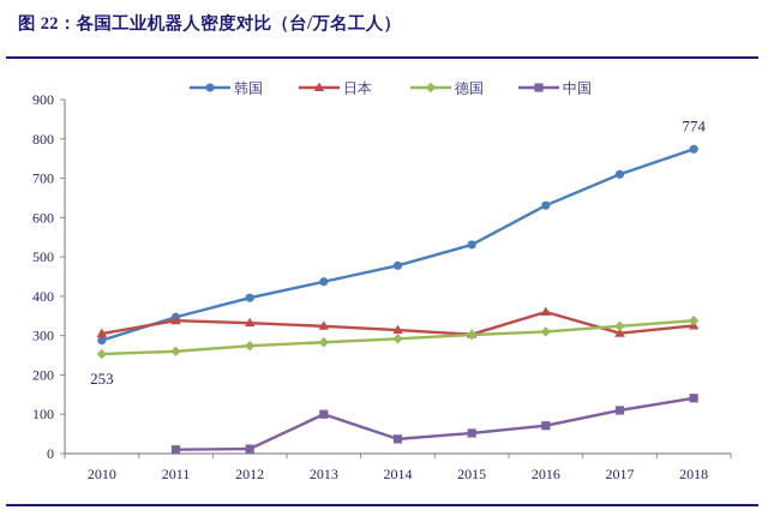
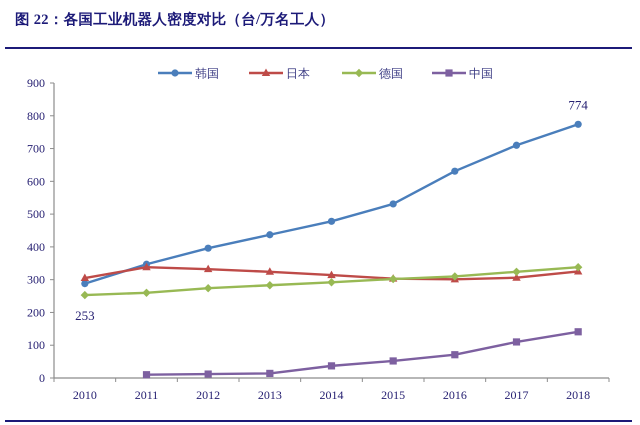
中国/2013: 100 -> 10
日本/2016: 360 -> 300
